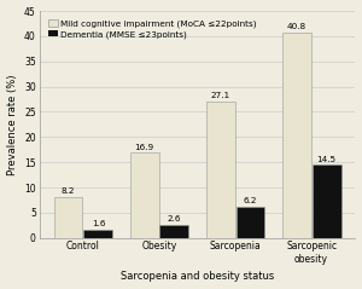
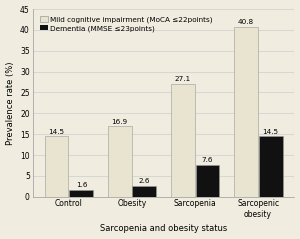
Mild cognitive impairment (MoCA ≤22points)/Control: 8.2 -> 14.5
Dementia (MMSE ≤23points)/Sarcopenia: 6.2 -> 7.6
